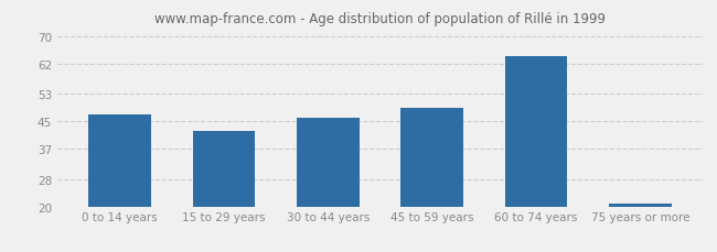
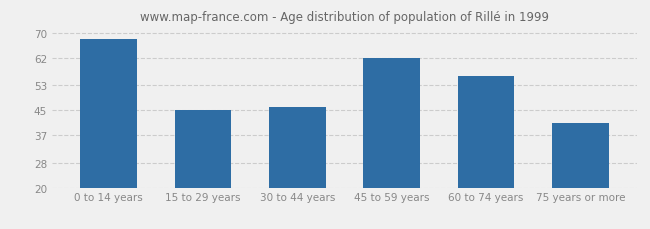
0 to 14 years: 47 -> 68
15 to 29 years: 42 -> 45
45 to 59 years: 49 -> 62
60 to 74 years: 64 -> 56
75 years or more: 21 -> 41
